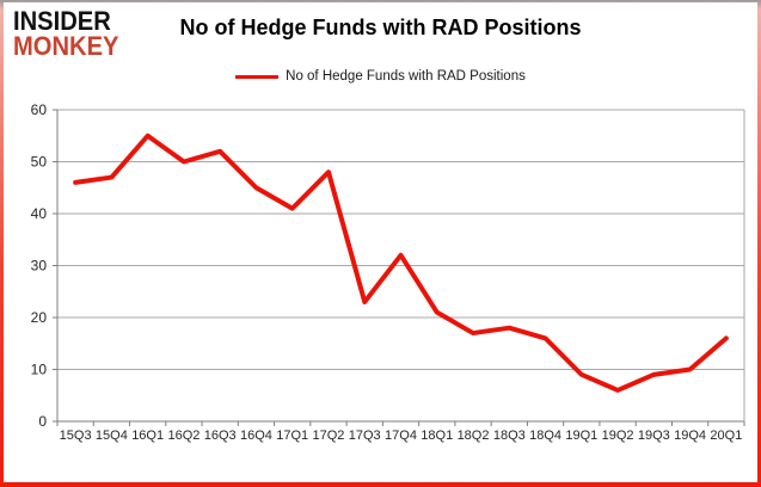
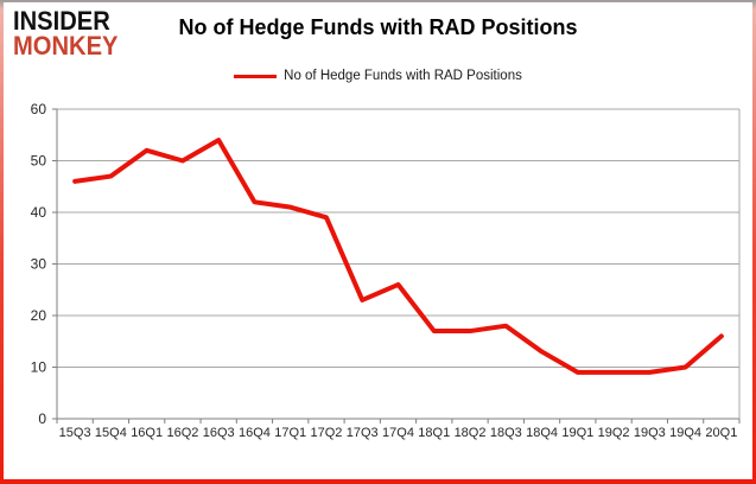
16Q1: 55 -> 52
16Q3: 52 -> 54
16Q4: 45 -> 42
17Q2: 48 -> 39
17Q4: 32 -> 26
18Q1: 21 -> 17
18Q4: 16 -> 13
19Q2: 6 -> 9
